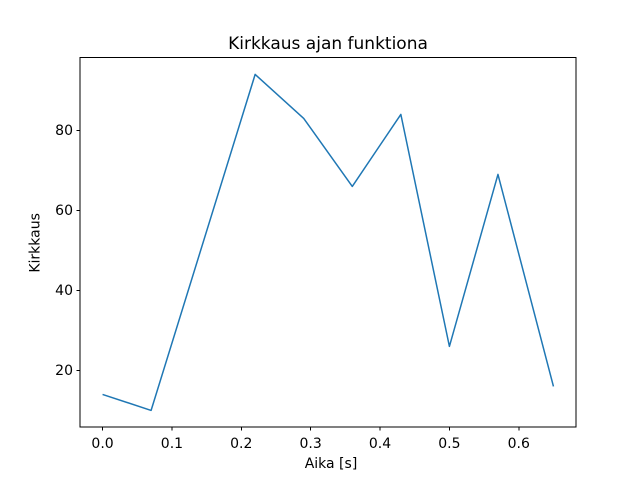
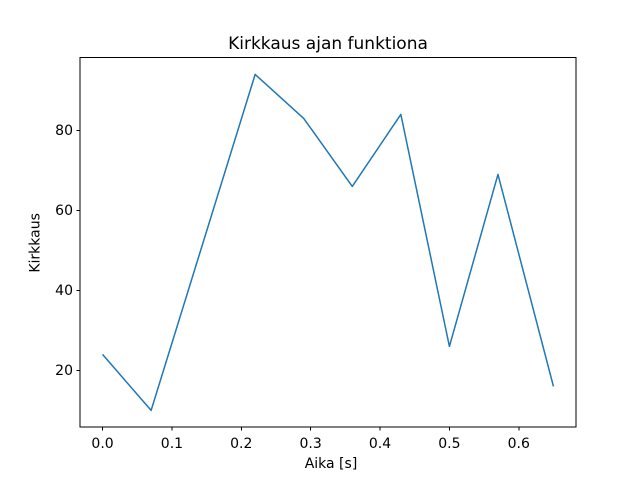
0.0: 14 -> 24
